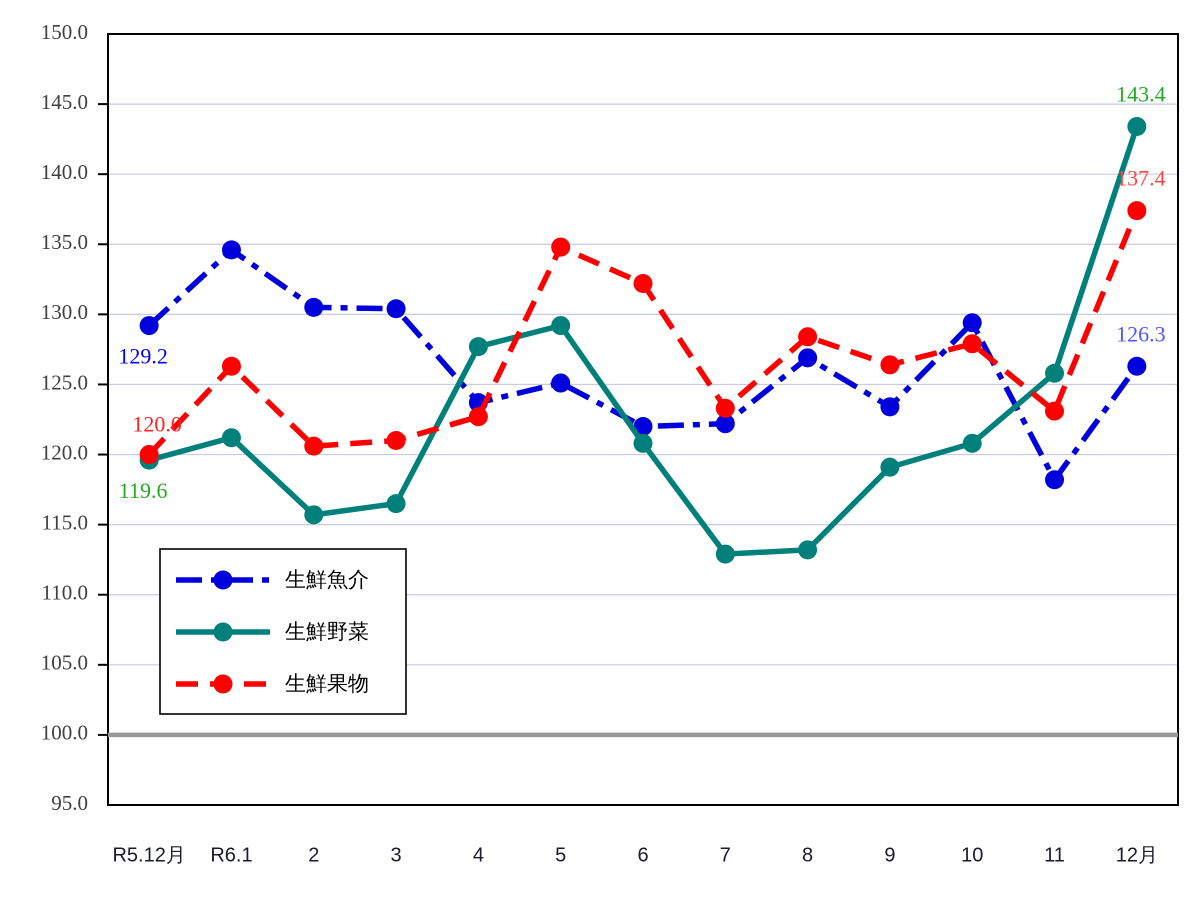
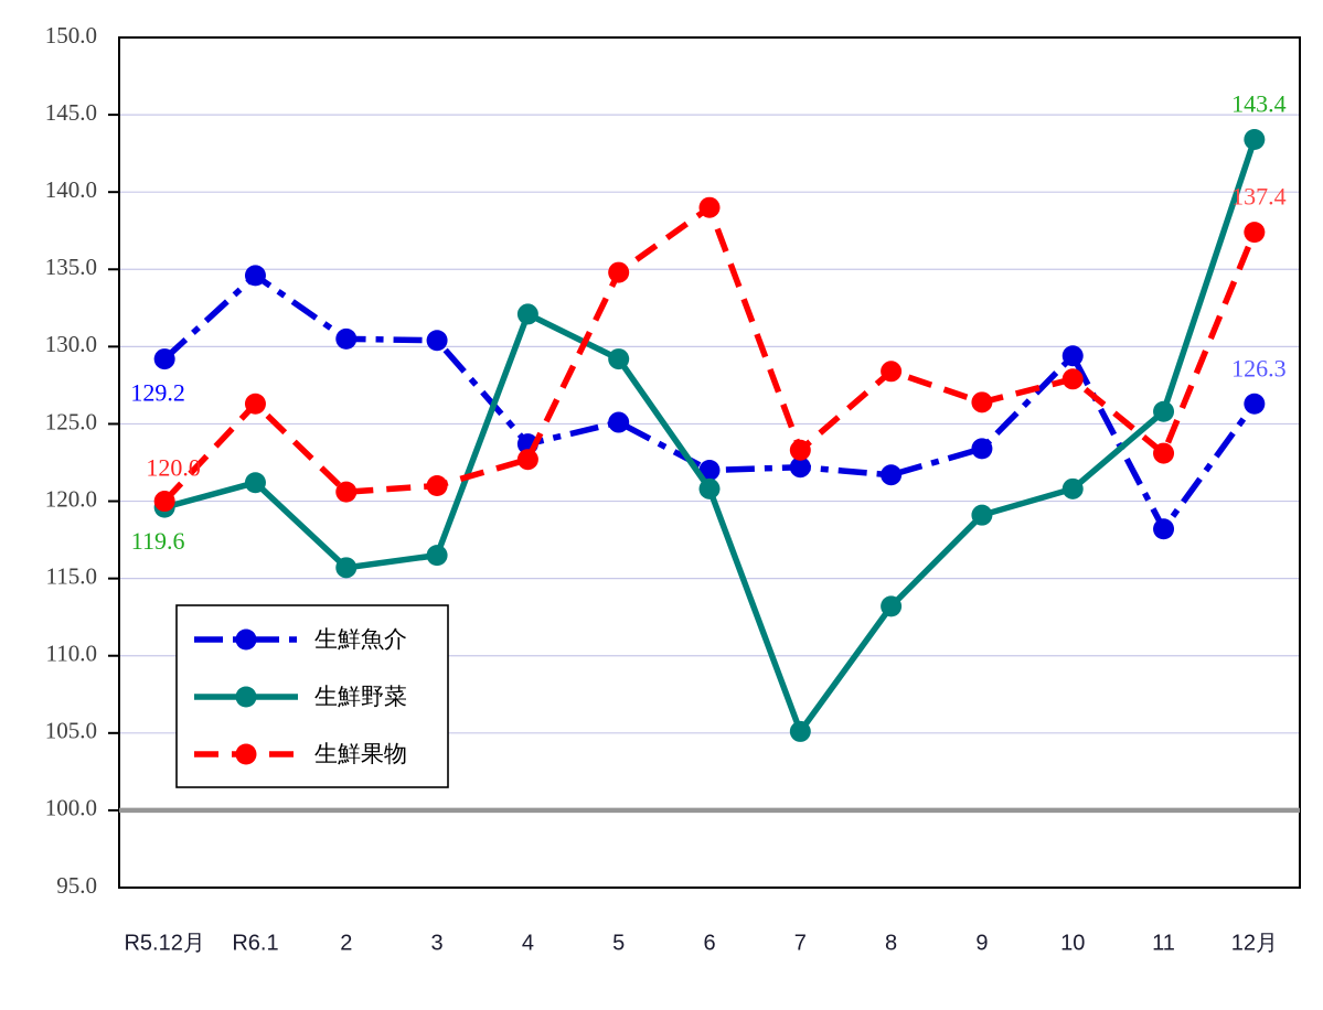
生鮮野菜/4: 127.7 -> 132.1
生鮮果物/6: 132.2 -> 139.0
生鮮野菜/7: 112.9 -> 105.1
生鮮魚介/8: 126.9 -> 121.7
